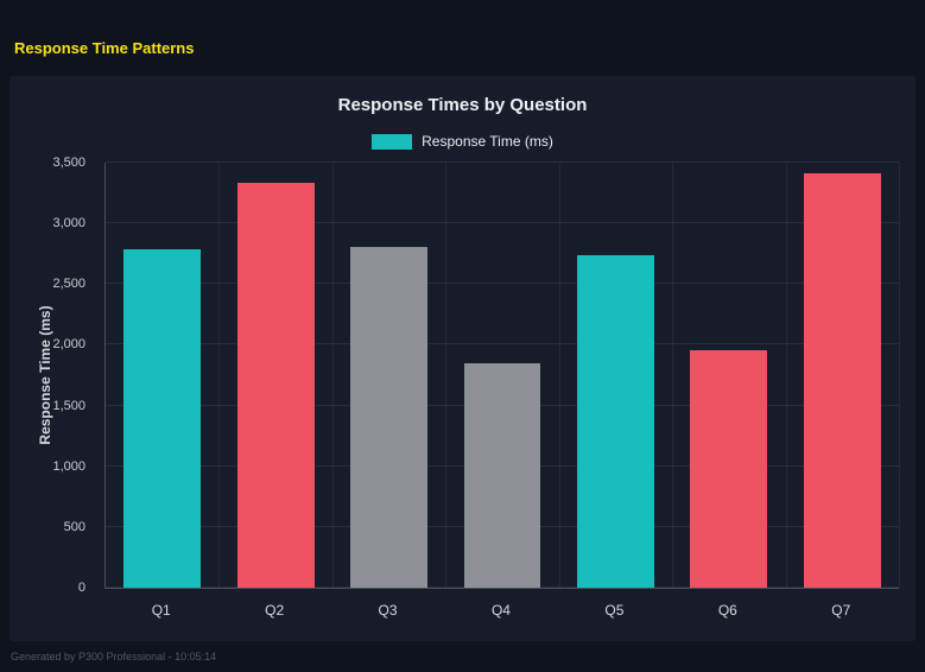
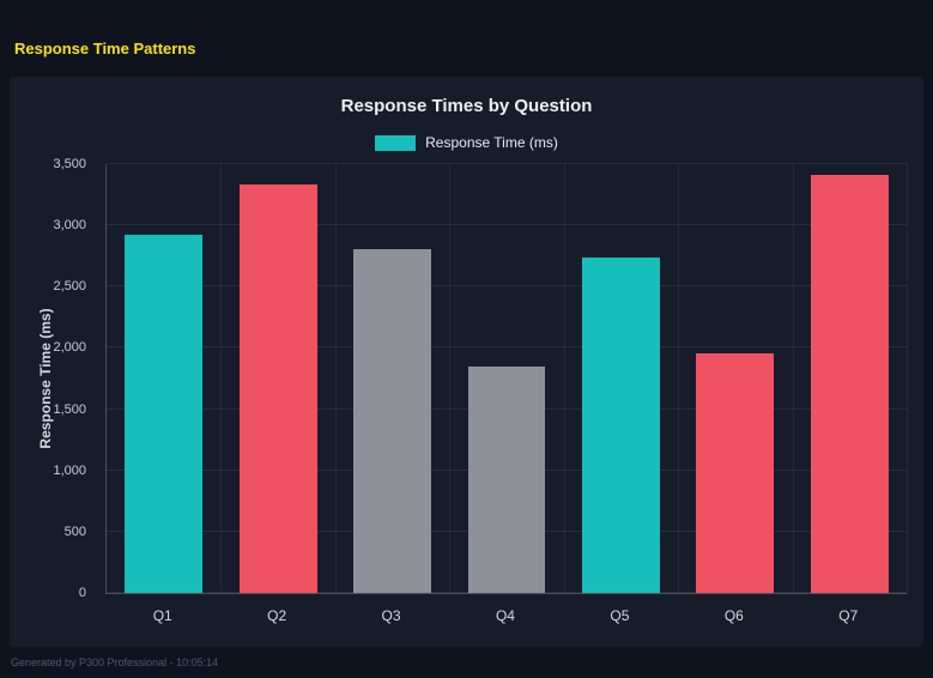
Q1: 2790 -> 2920
